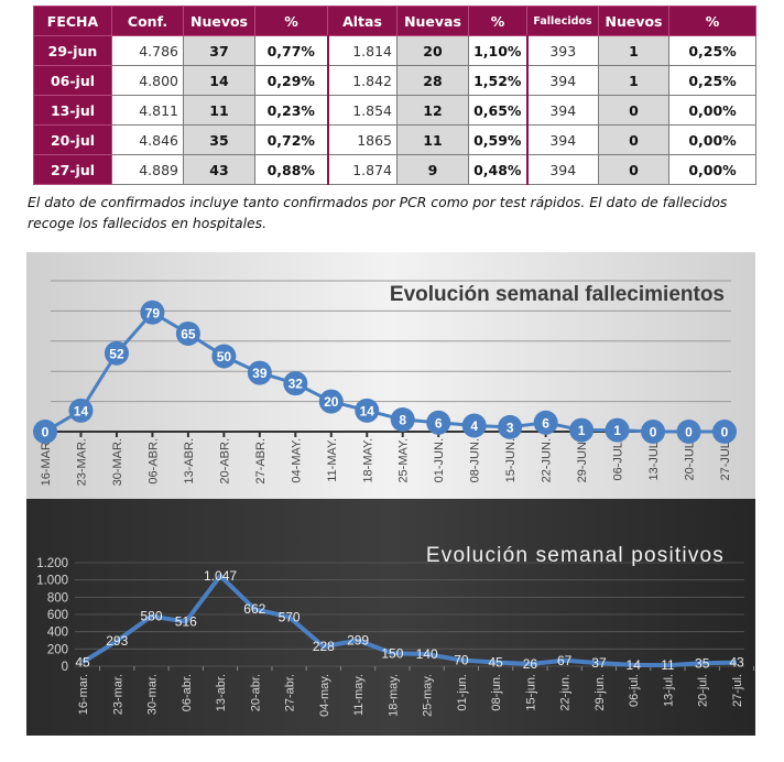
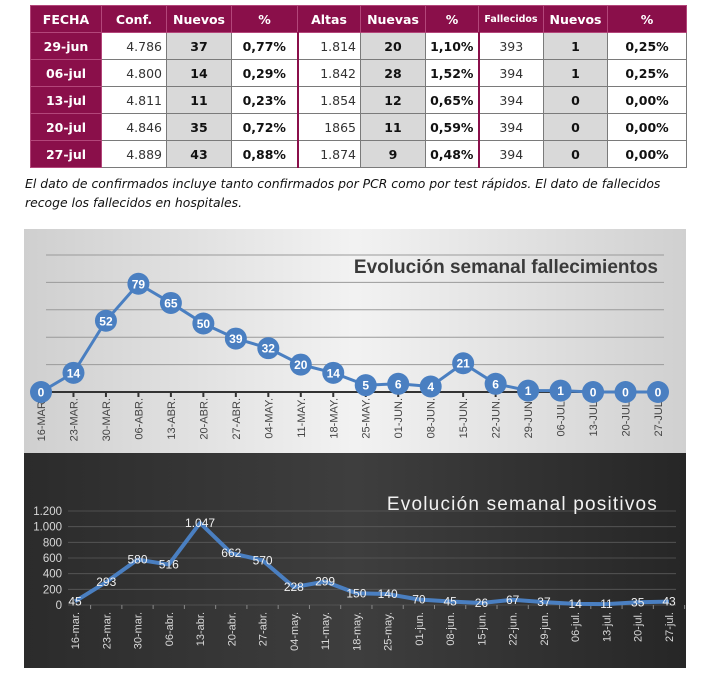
Evolución semanal fallecimientos/25-MAY.: 8 -> 5
Evolución semanal fallecimientos/15-JUN.: 3 -> 21
